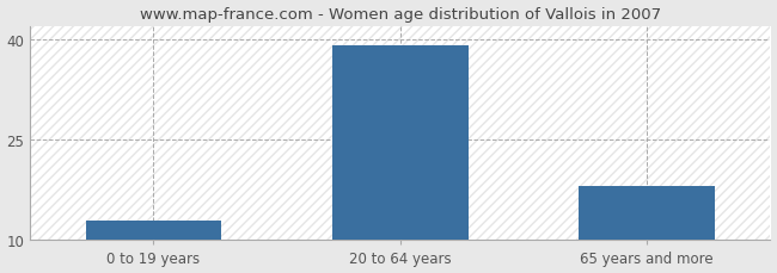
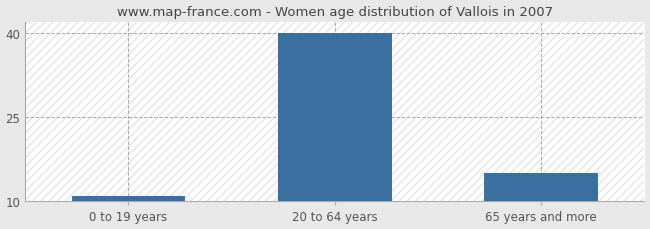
0 to 19 years: 13 -> 11
20 to 64 years: 39 -> 40
65 years and more: 18 -> 15
